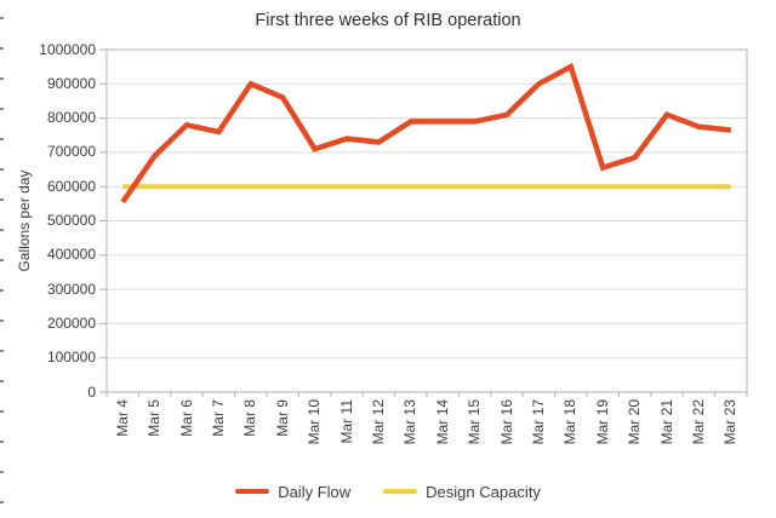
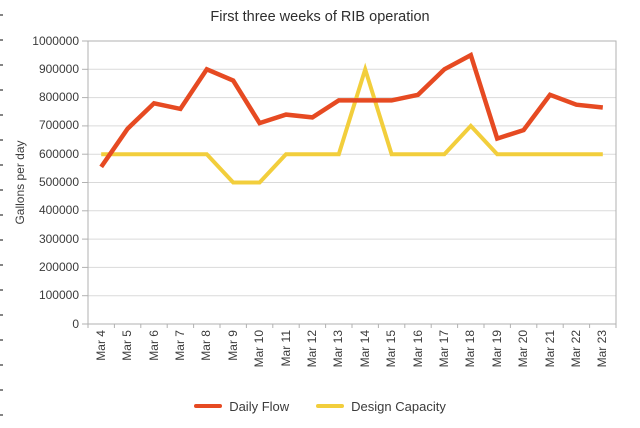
Design Capacity/Mar 9: 600000 -> 500000
Design Capacity/Mar 10: 600000 -> 500000
Design Capacity/Mar 14: 600000 -> 900000
Design Capacity/Mar 18: 600000 -> 700000
